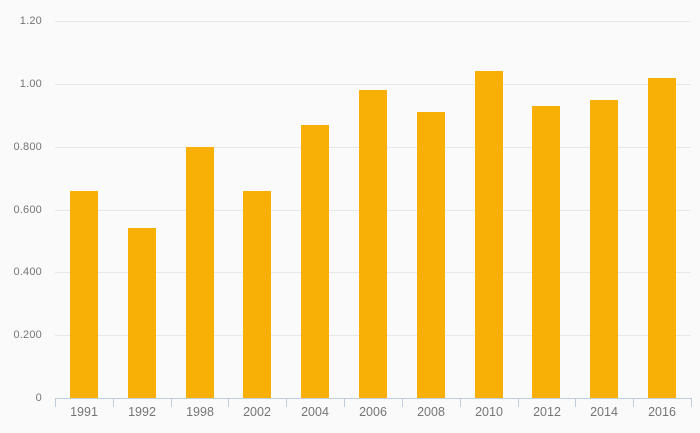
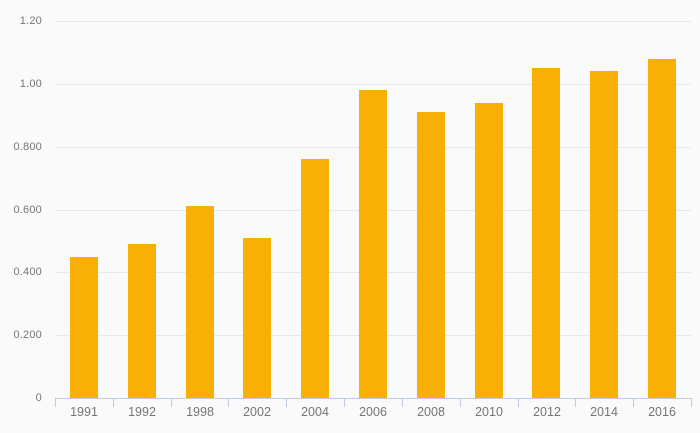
1991: 0.66 -> 0.45
1992: 0.54 -> 0.49
1998: 0.80 -> 0.61
2002: 0.66 -> 0.51
2004: 0.87 -> 0.76
2010: 1.04 -> 0.94
2012: 0.93 -> 1.05
2014: 0.95 -> 1.04
2016: 1.02 -> 1.08
